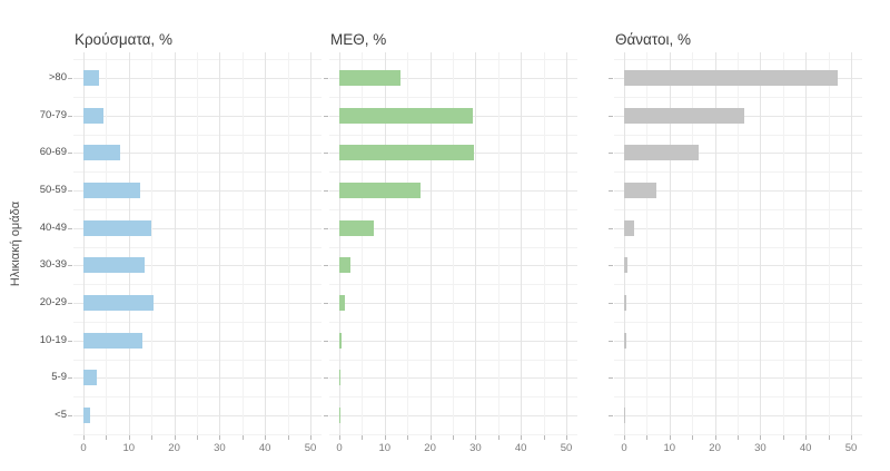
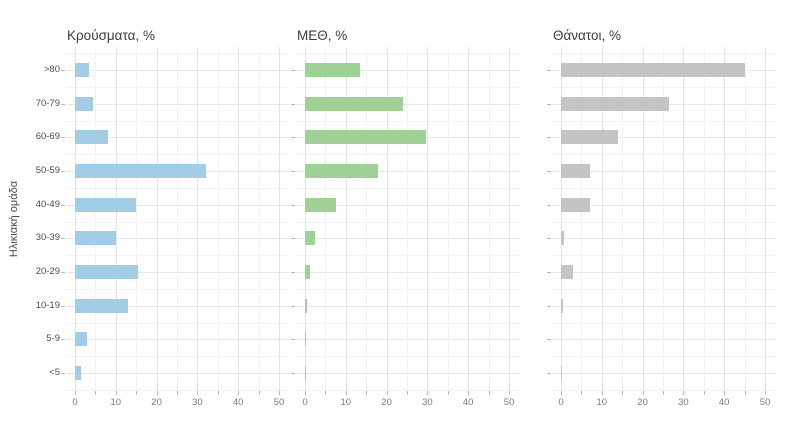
Θάνατοι, %/>80: 47 -> 45
ΜΕΘ, %/70-79: 29 -> 24
Θάνατοι, %/60-69: 16 -> 14
Κρούσματα, %/50-59: 12 -> 32
Θάνατοι, %/40-49: 2 -> 7
Κρούσματα, %/30-39: 14 -> 10
Θάνατοι, %/20-29: 1 -> 3
